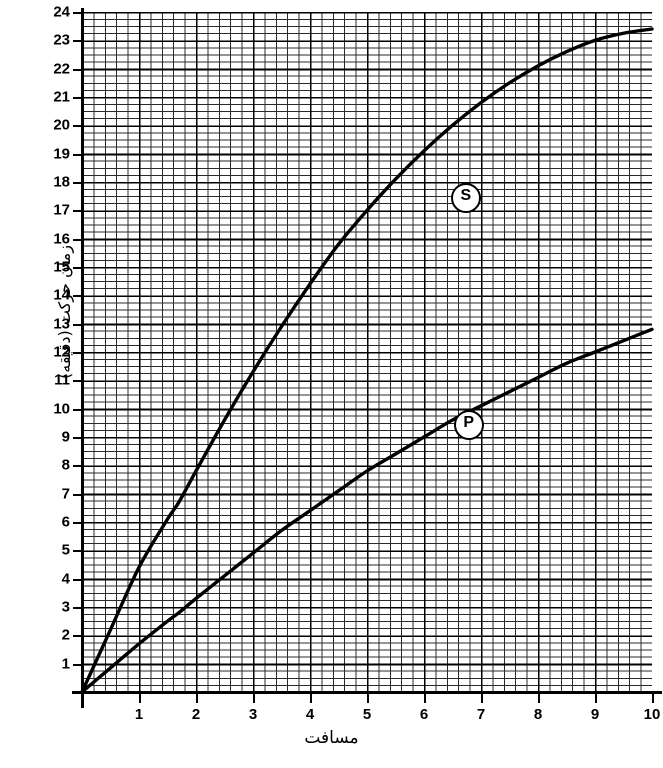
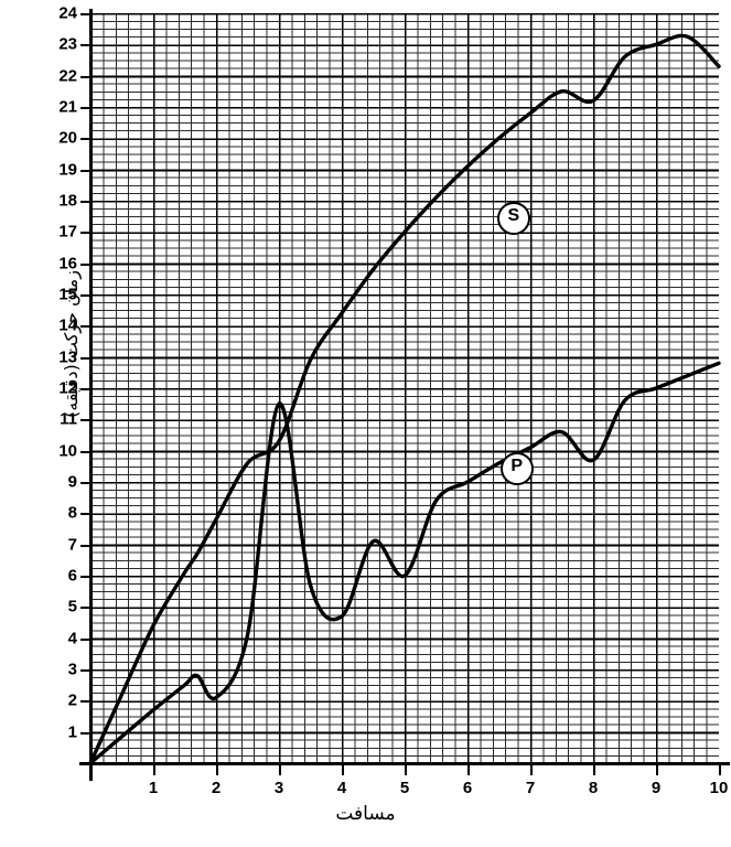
P/2: 3.3 -> 2.1
S/3: 11.3 -> 10.3
P/3: 4.9 -> 11.5
P/4: 6.4 -> 4.7
P/5: 7.8 -> 6.0
S/8: 22.1 -> 21.2
P/8: 11.1 -> 9.7
S/10: 23.4 -> 22.3
